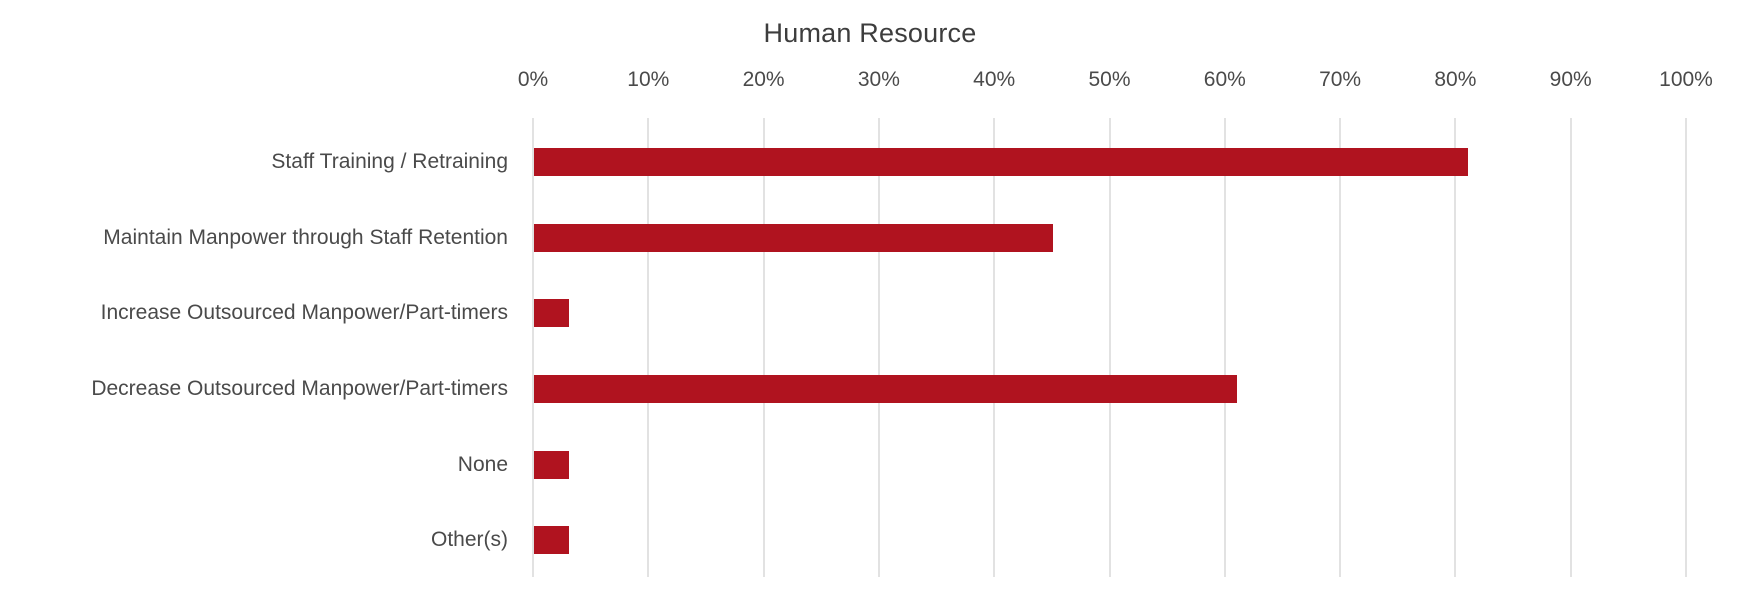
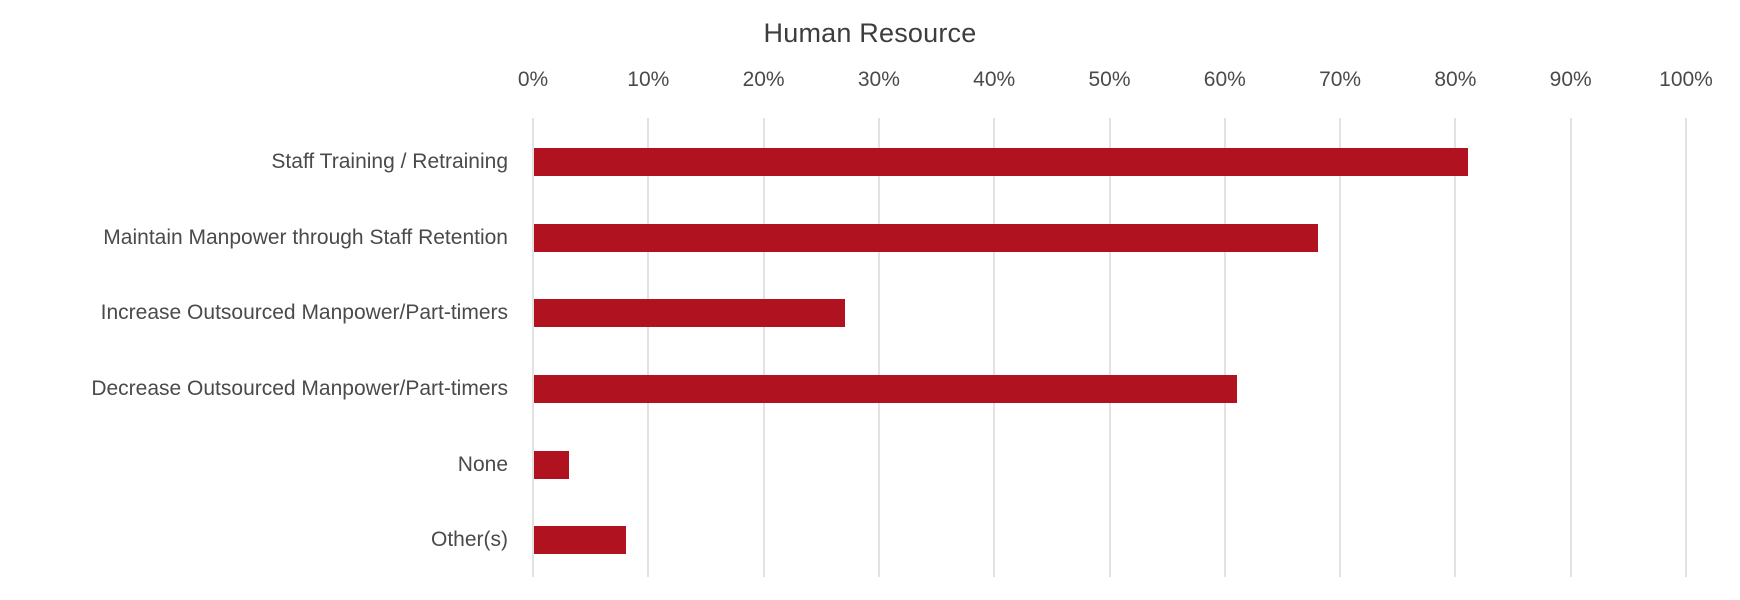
Maintain Manpower through Staff Retention: 45% -> 68%
Increase Outsourced Manpower/Part-timers: 3% -> 27%
Other(s): 3% -> 8%
